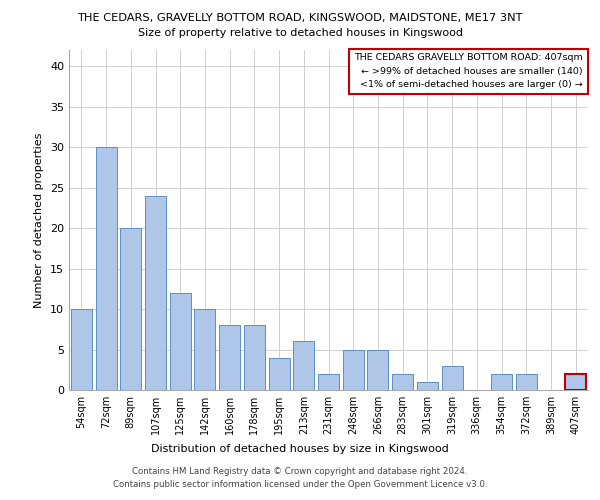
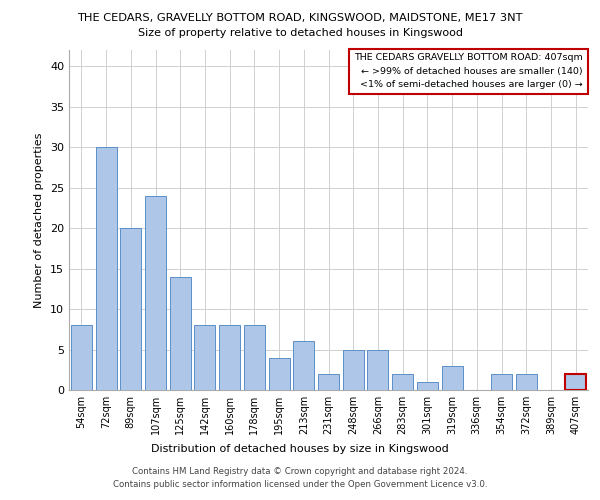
54sqm: 10 -> 8
125sqm: 12 -> 14
142sqm: 10 -> 8
